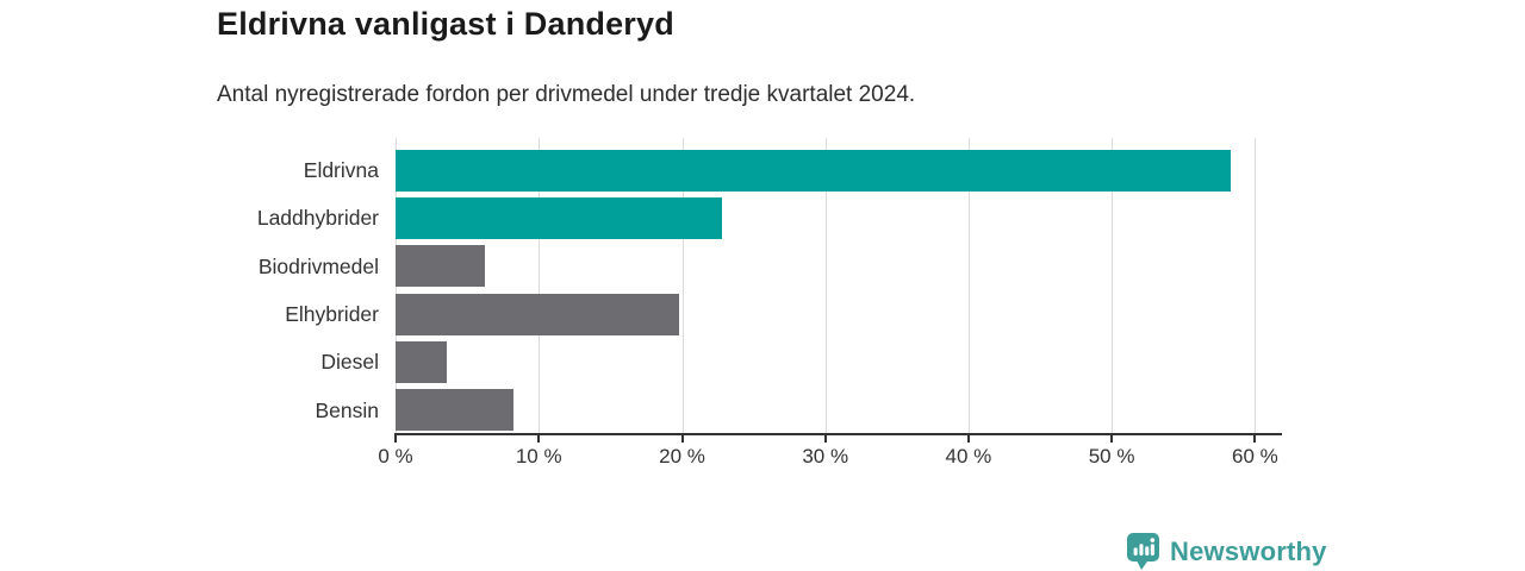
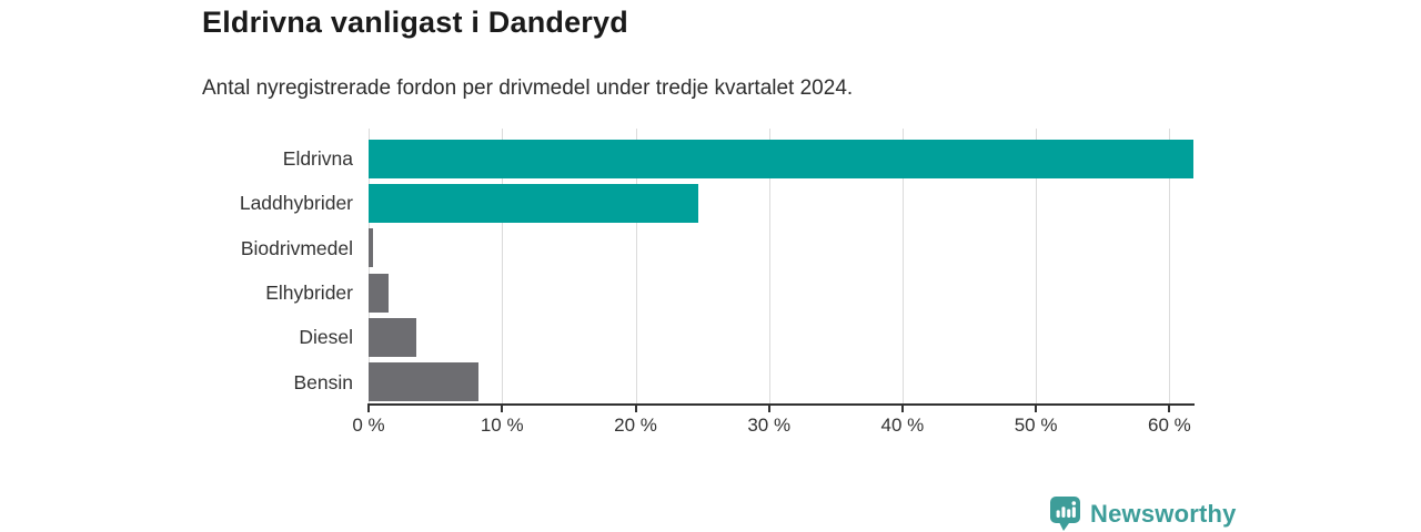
Eldrivna: 58.3% -> 61.8%
Laddhybrider: 22.8% -> 24.7%
Biodrivmedel: 6.2% -> 0.3%
Elhybrider: 19.8% -> 1.5%
